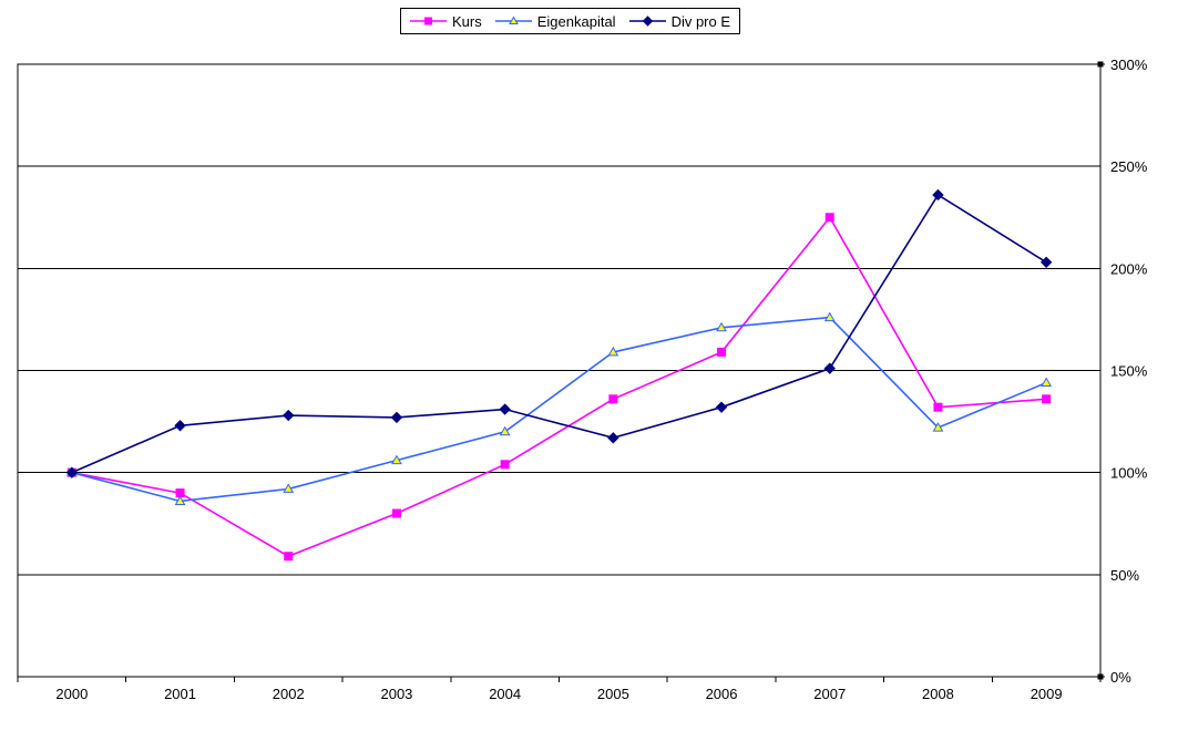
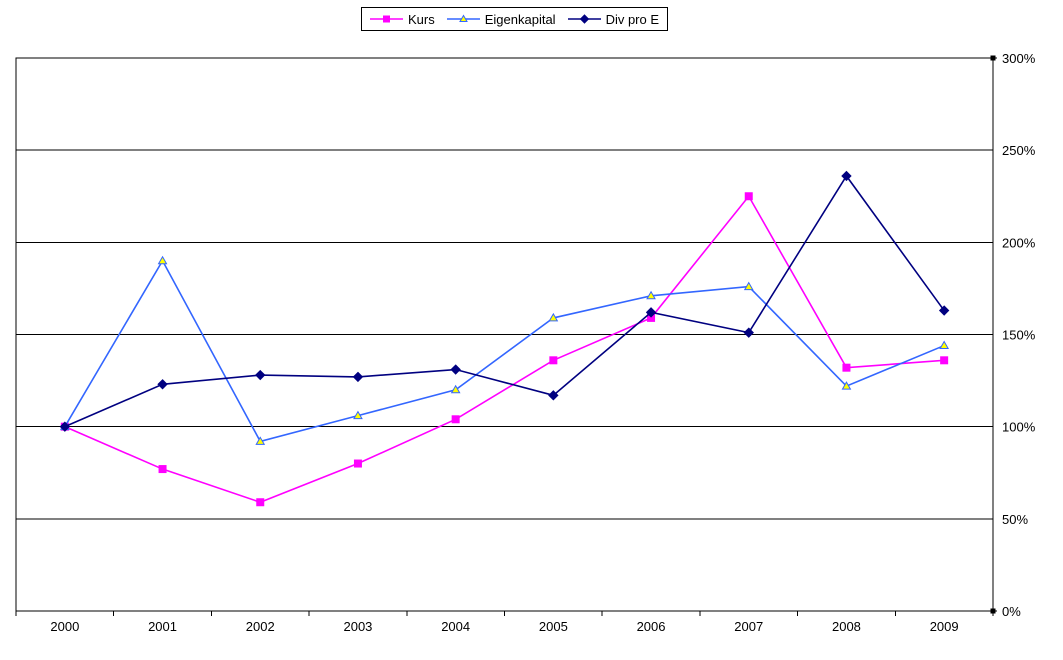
Kurs/2001: 90% -> 77%
Eigenkapital/2001: 86% -> 190%
Div pro E/2006: 132% -> 162%
Div pro E/2009: 203% -> 163%
